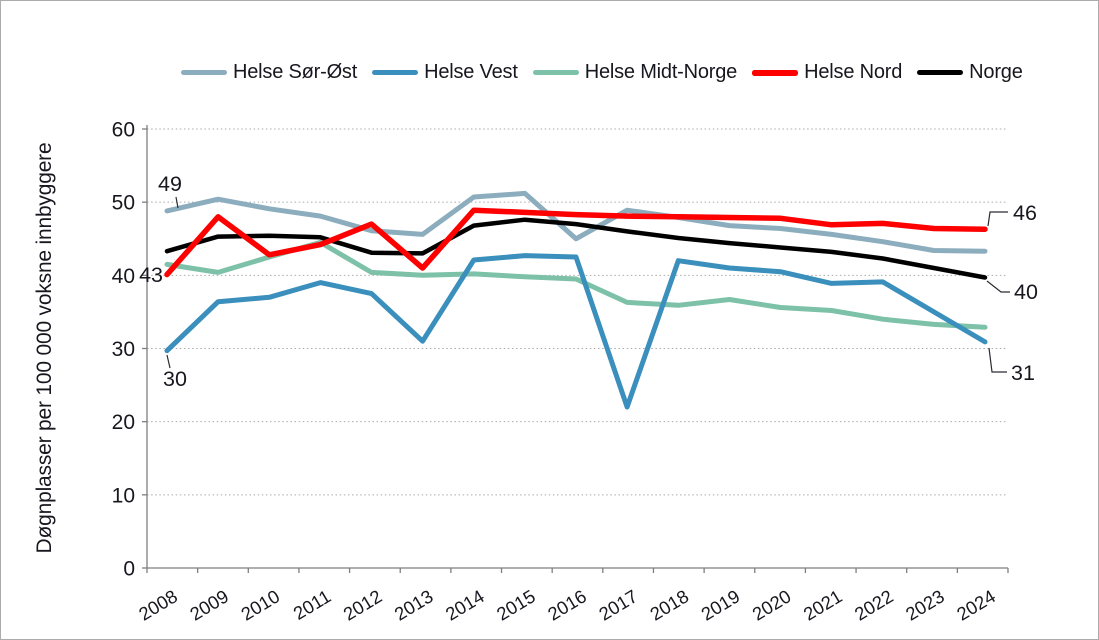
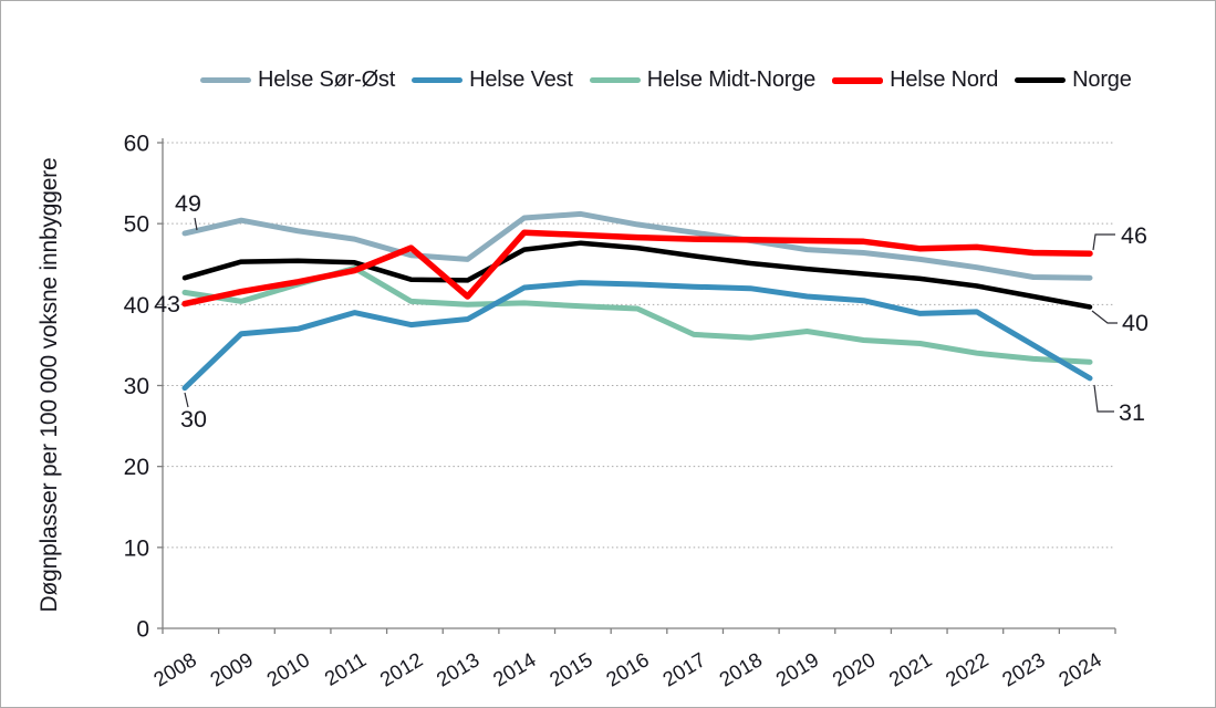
Helse Nord/2009: 48 -> 42
Helse Vest/2013: 31 -> 38
Helse Sør-Øst/2016: 45 -> 50
Helse Vest/2017: 22 -> 42
